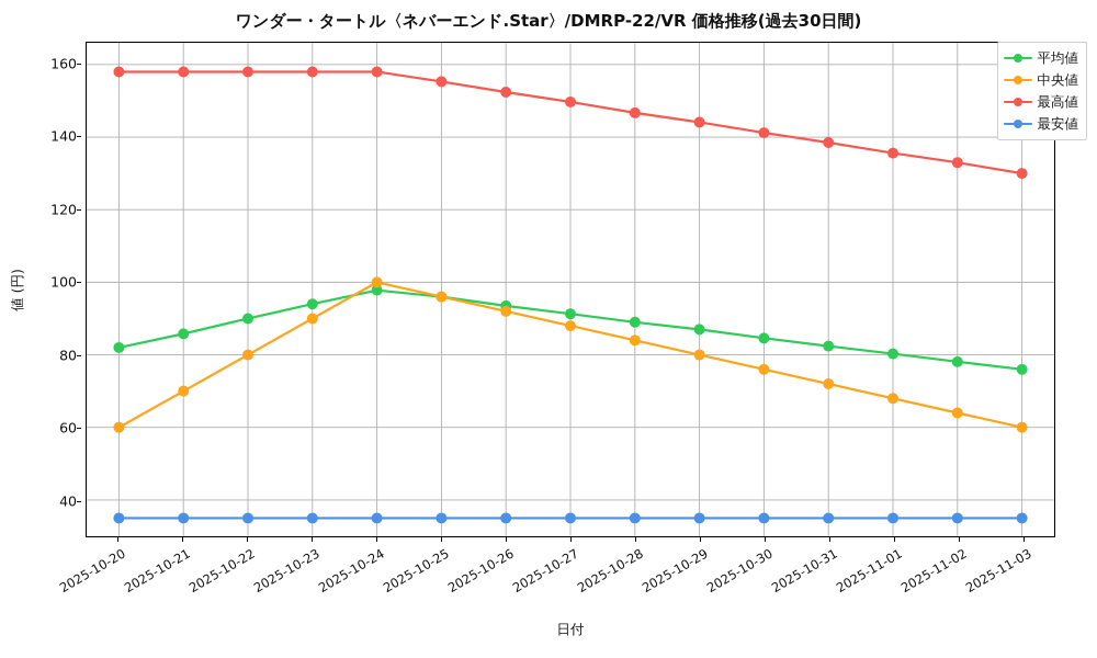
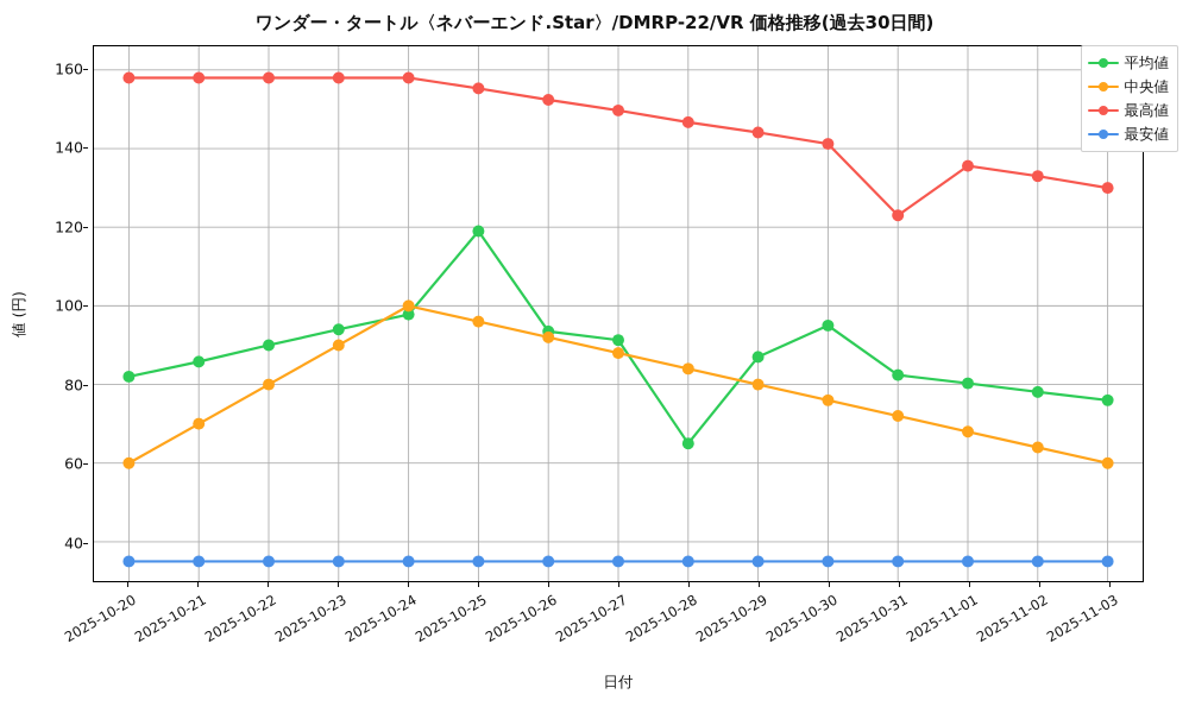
平均値/2025-10-25: 96 -> 119
平均値/2025-10-28: 89 -> 65
平均値/2025-10-30: 85 -> 95
最高値/2025-10-31: 138 -> 123
